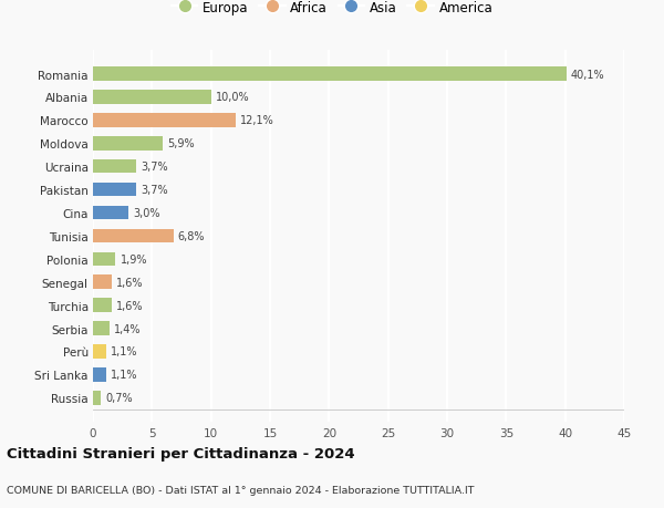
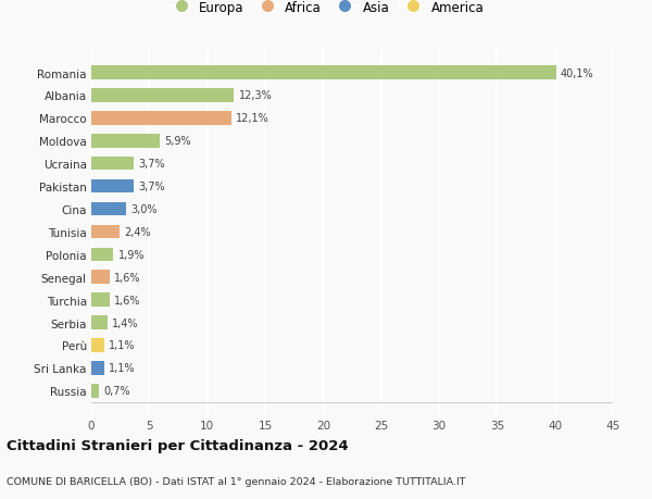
Albania: 10,0% -> 12,3%
Tunisia: 6,8% -> 2,4%
